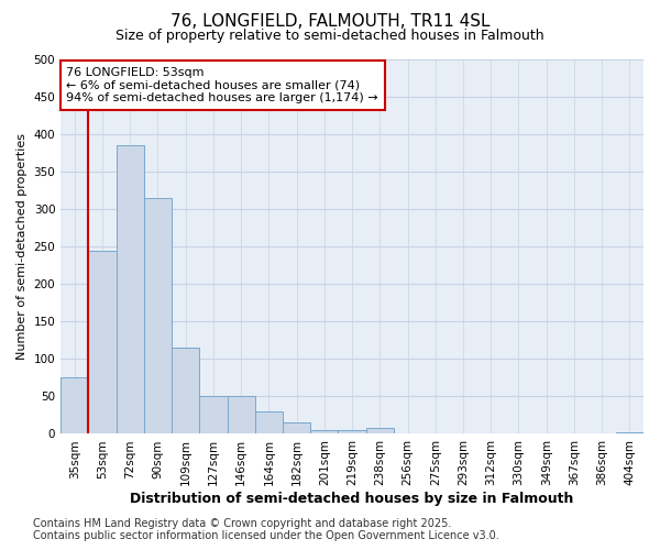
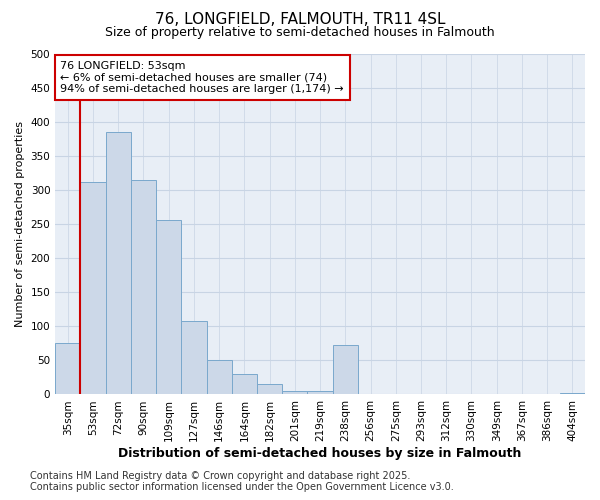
53sqm: 245 -> 312
109sqm: 115 -> 256
127sqm: 50 -> 108
238sqm: 8 -> 72
